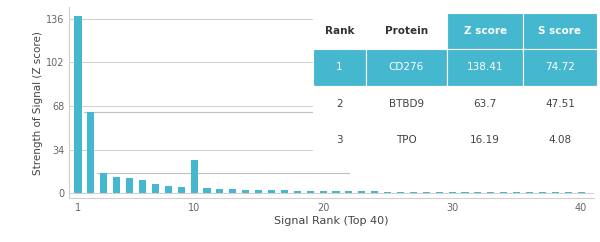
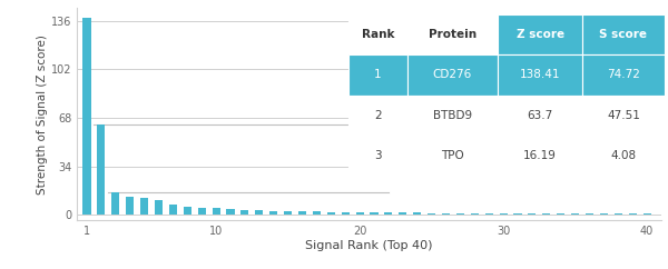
10: 26 -> 5
